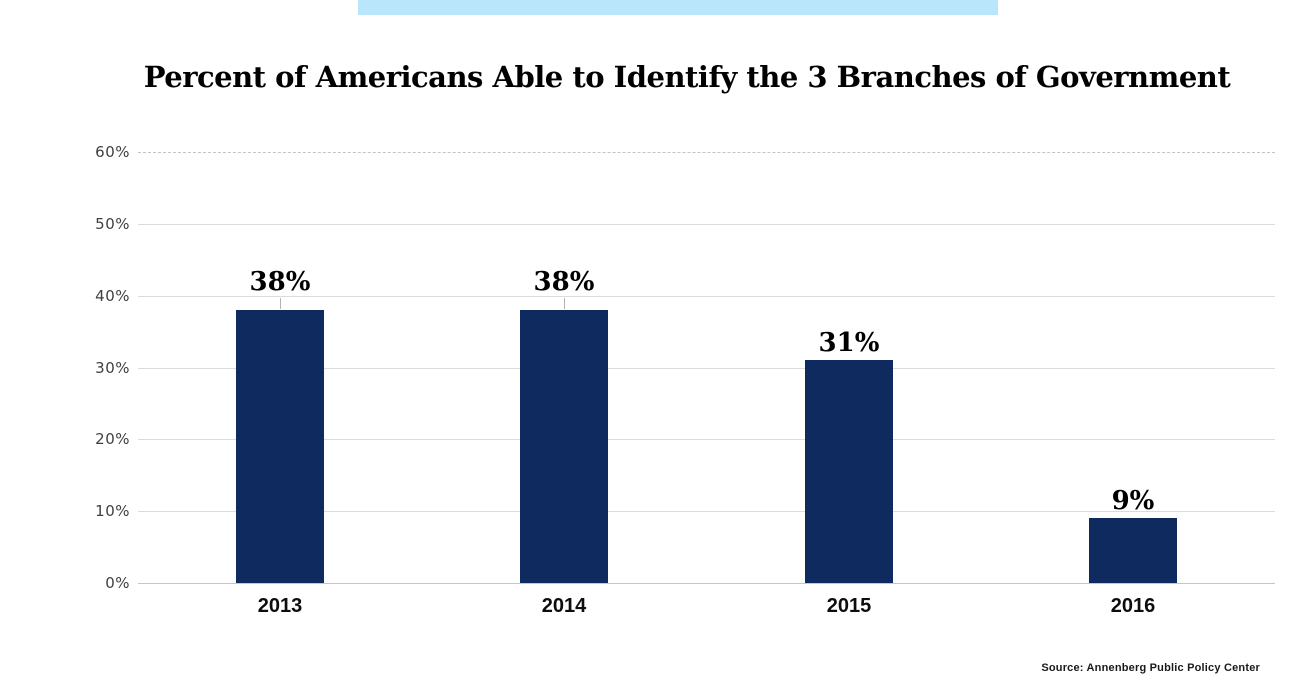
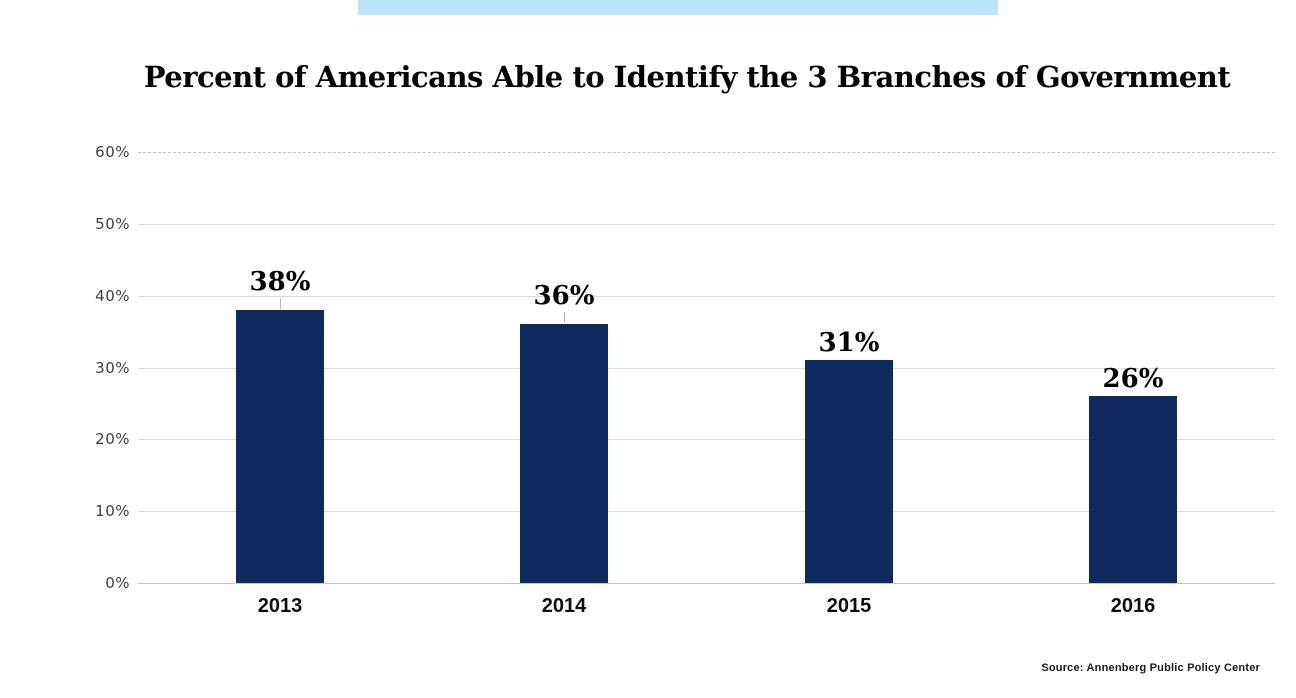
2014: 38% -> 36%
2016: 9% -> 26%
